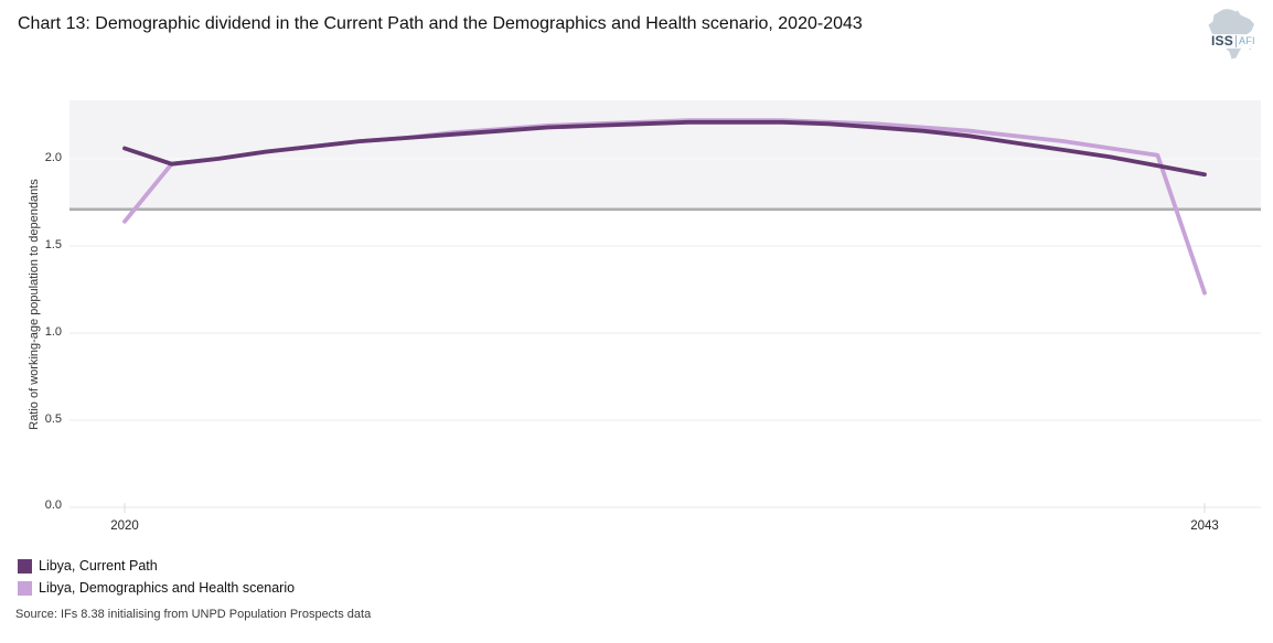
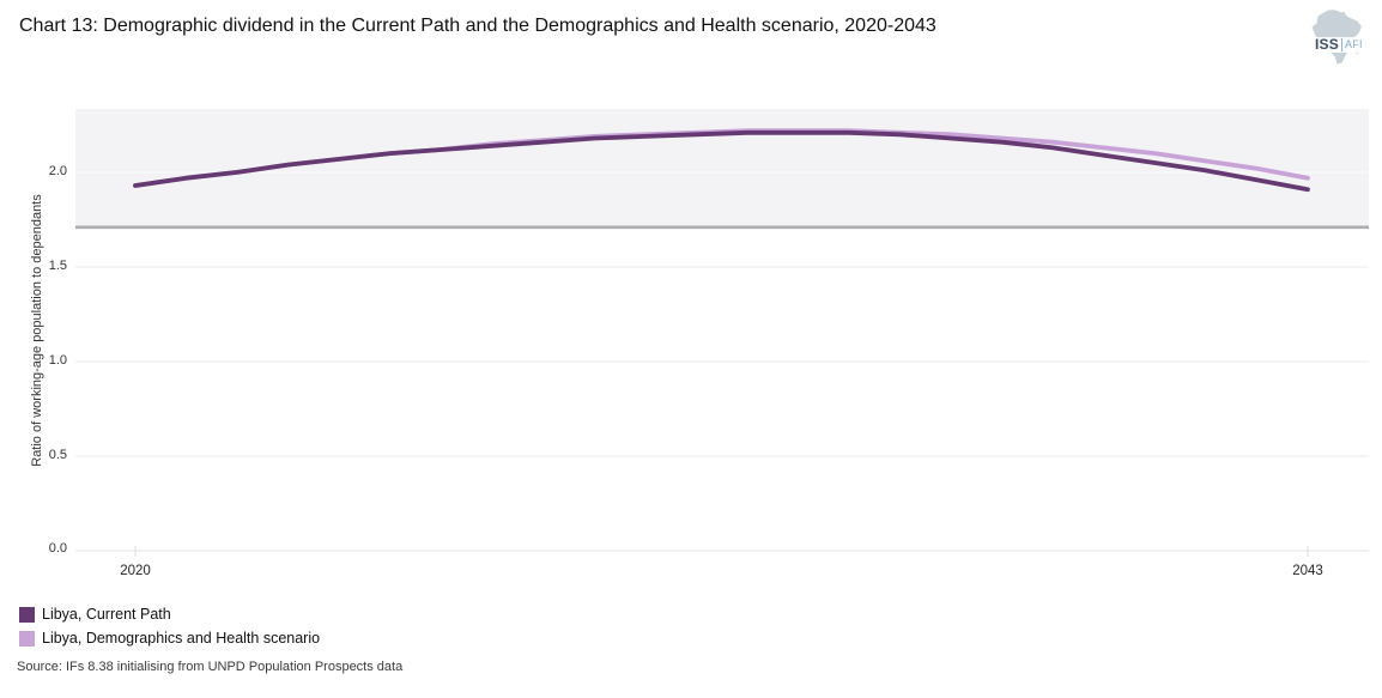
Libya, Current Path/2020: 2.06 -> 1.93
Libya, Demographics and Health scenario/2020: 1.64 -> 1.93
Libya, Demographics and Health scenario/2043: 1.23 -> 1.97
